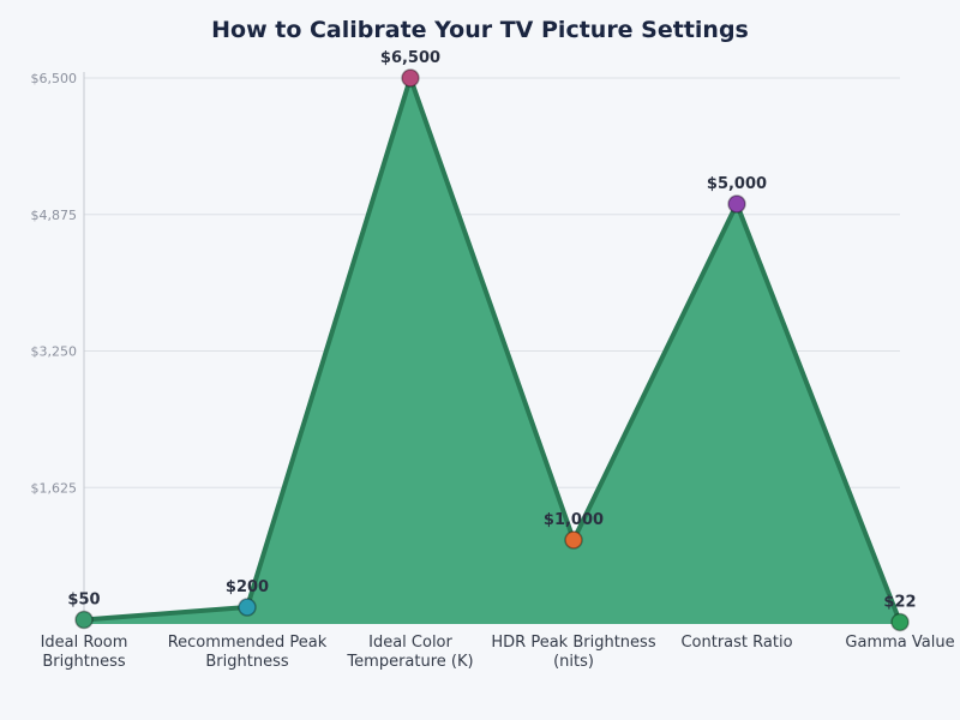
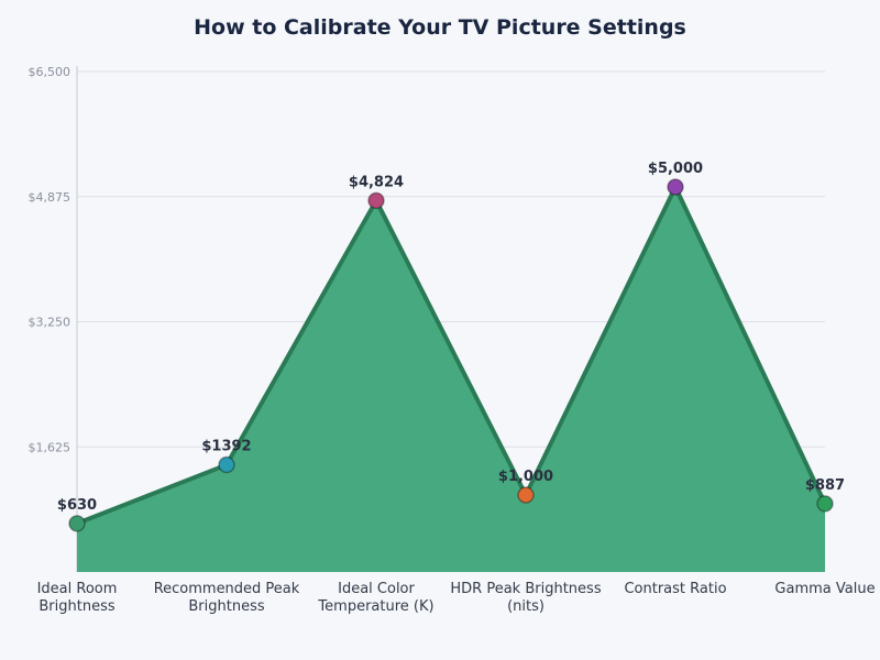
Ideal Room Brightness: $50 -> $630
Recommended Peak Brightness: $200 -> $1392
Ideal Color Temperature (K): $6,500 -> $4,824
Gamma Value: $22 -> $887
